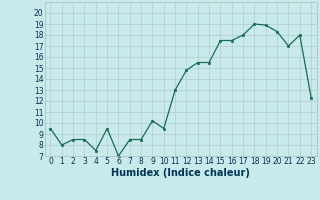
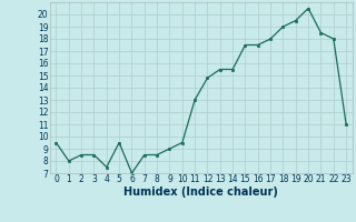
9: 10.2 -> 9.0
19: 18.9 -> 19.5
20: 18.3 -> 20.5
21: 17.0 -> 18.5
23: 12.3 -> 11.0
